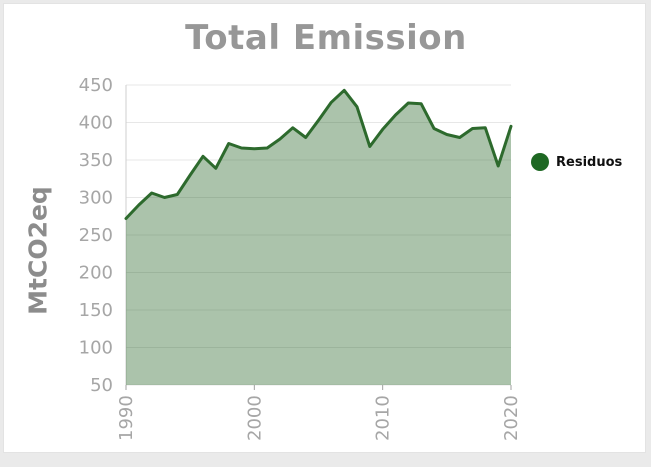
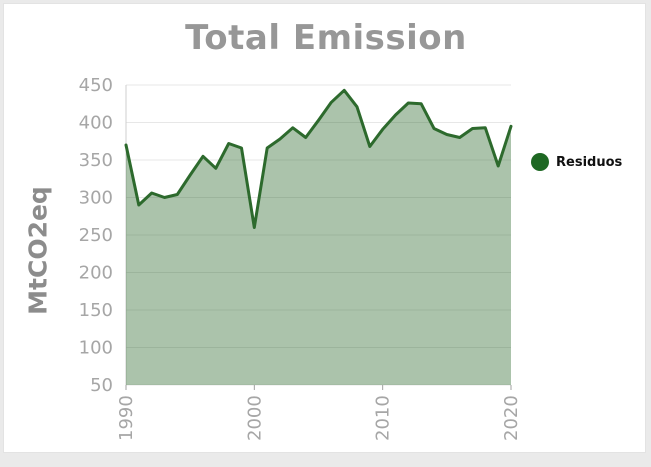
1990: 270 -> 370
2000: 360 -> 260
